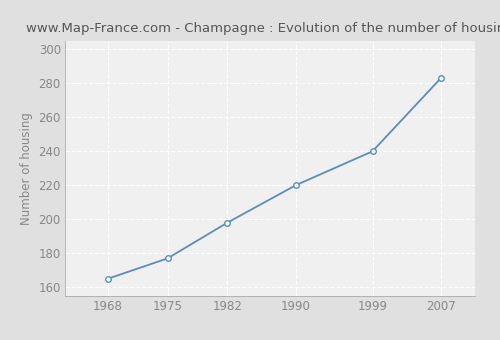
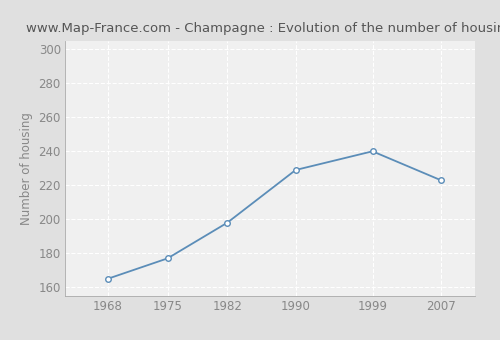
1990: 220 -> 229
2007: 283 -> 223
